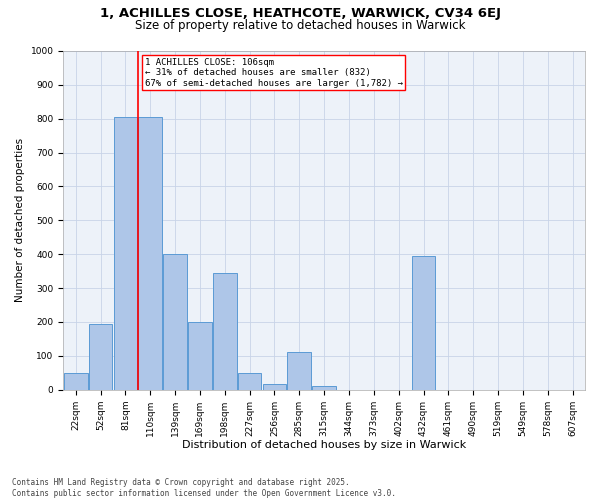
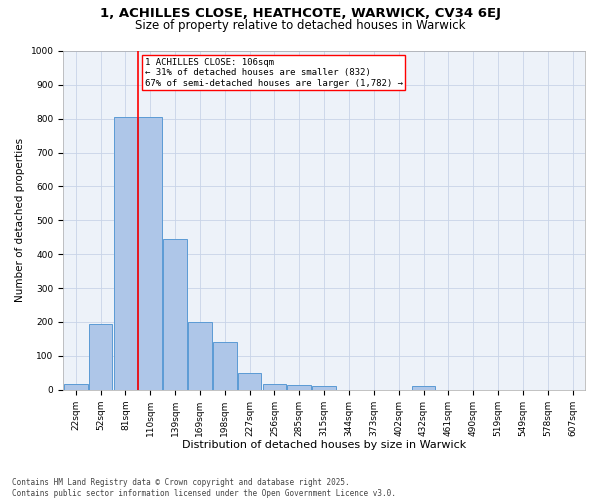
22sqm: 50 -> 18
139sqm: 400 -> 445
198sqm: 345 -> 140
285sqm: 110 -> 13
432sqm: 395 -> 10
